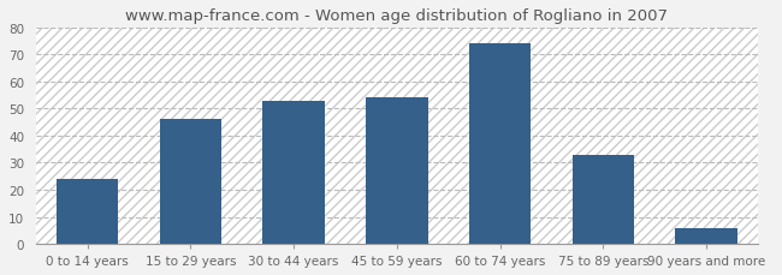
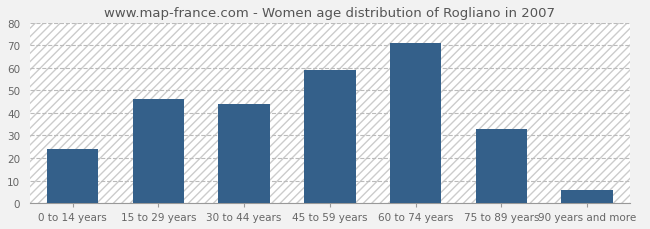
30 to 44 years: 53 -> 44
45 to 59 years: 54 -> 59
60 to 74 years: 74 -> 71
